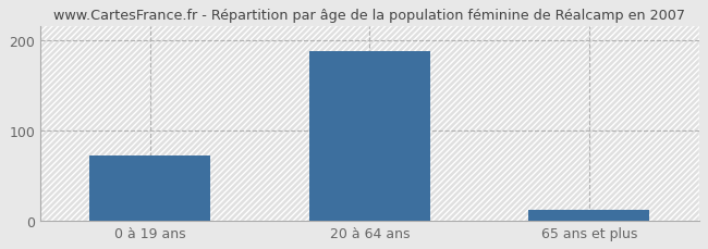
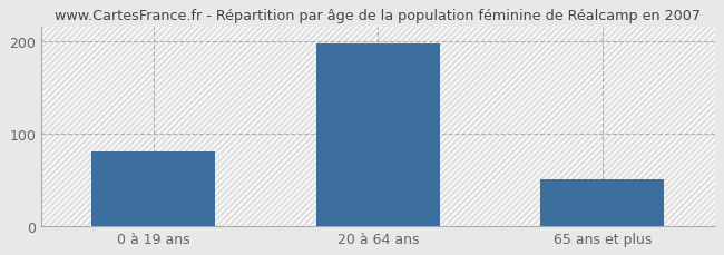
0 à 19 ans: 72 -> 80
20 à 64 ans: 188 -> 197
65 ans et plus: 12 -> 50
